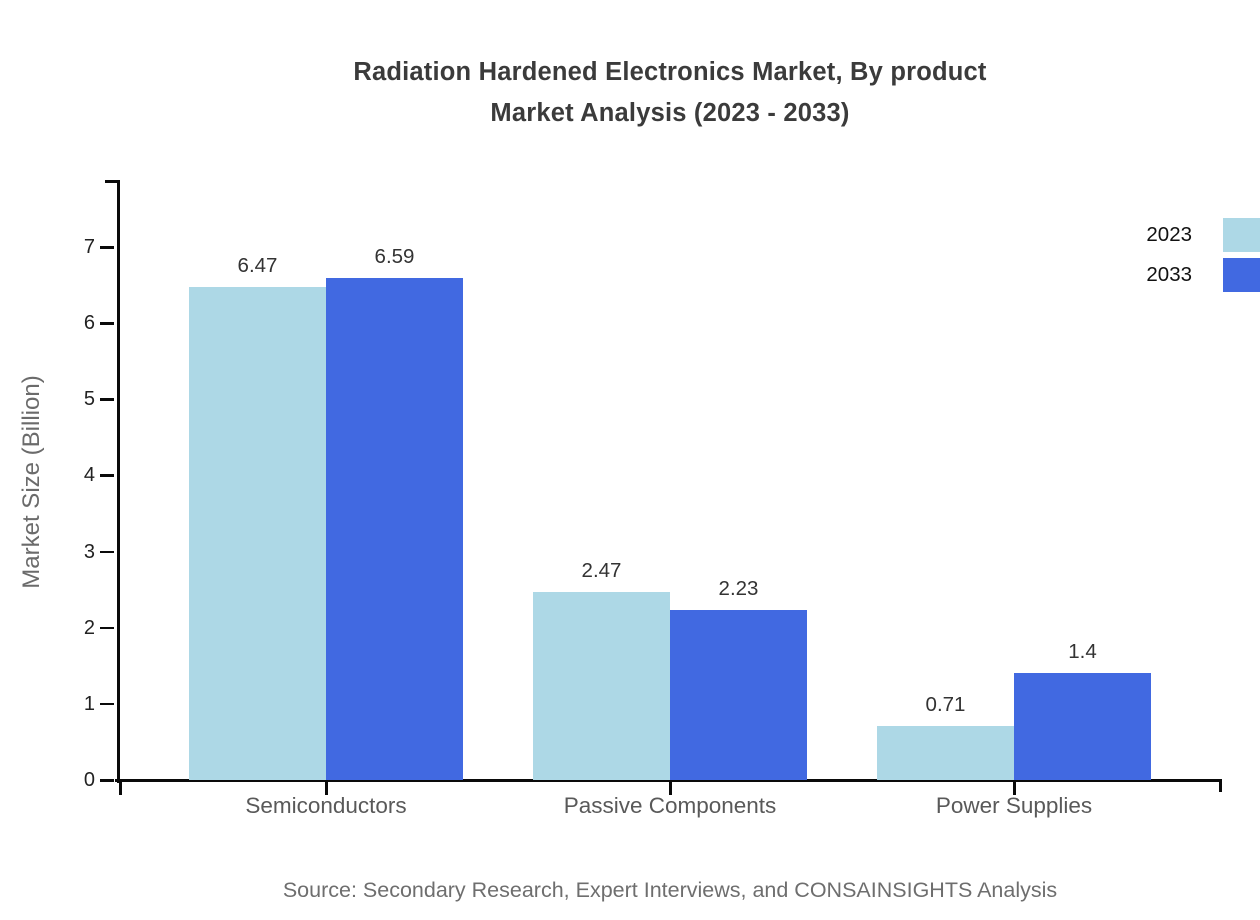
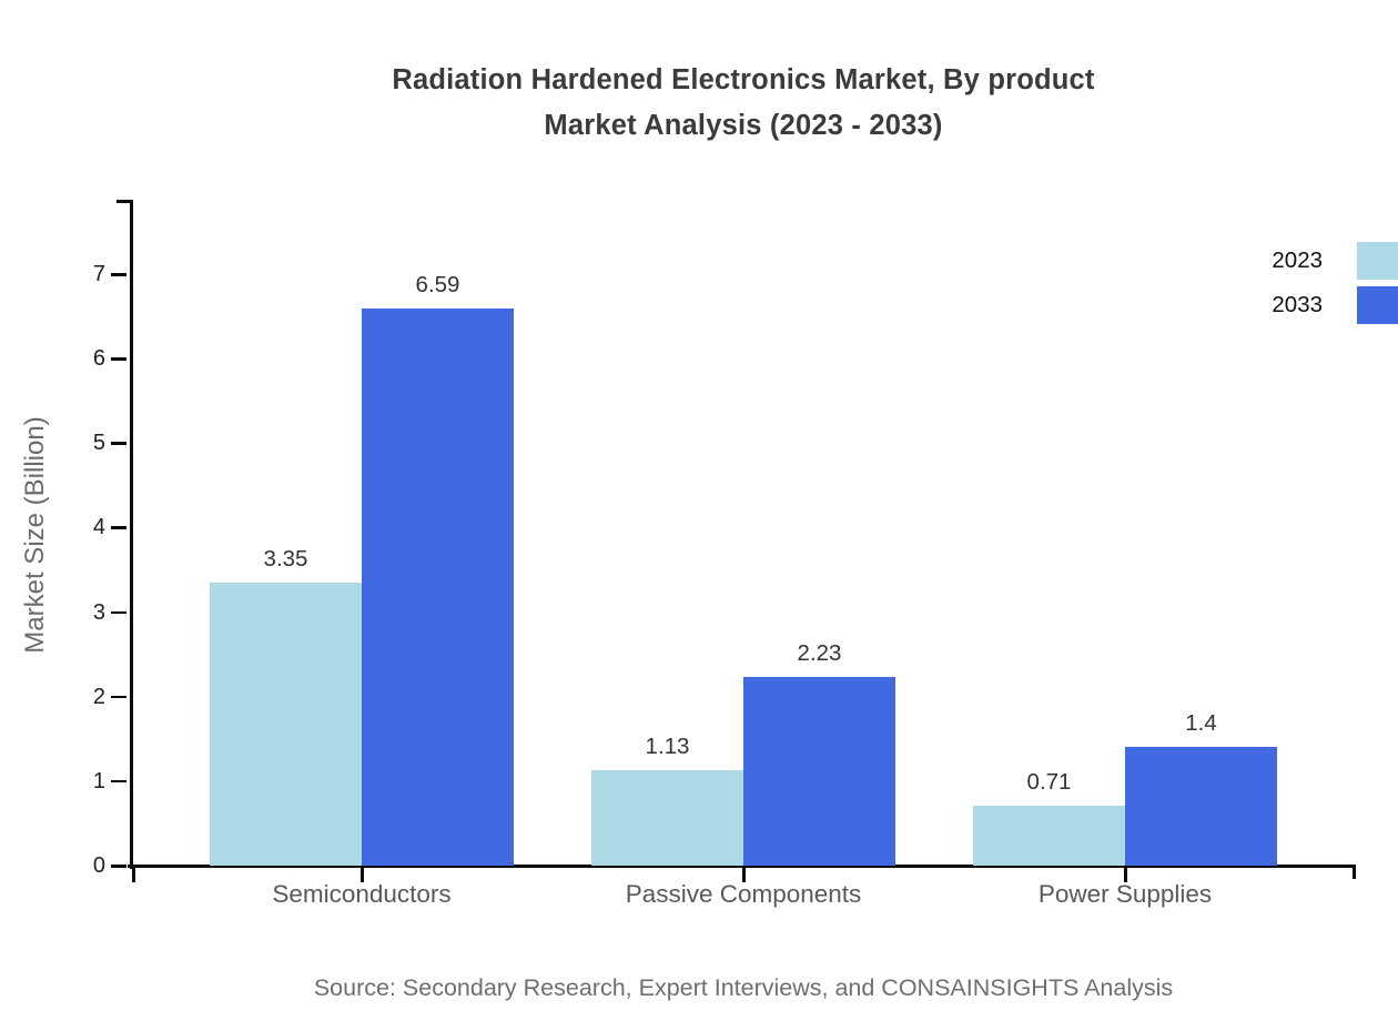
2023/Semiconductors: 6.47 -> 3.35
2023/Passive Components: 2.47 -> 1.13
